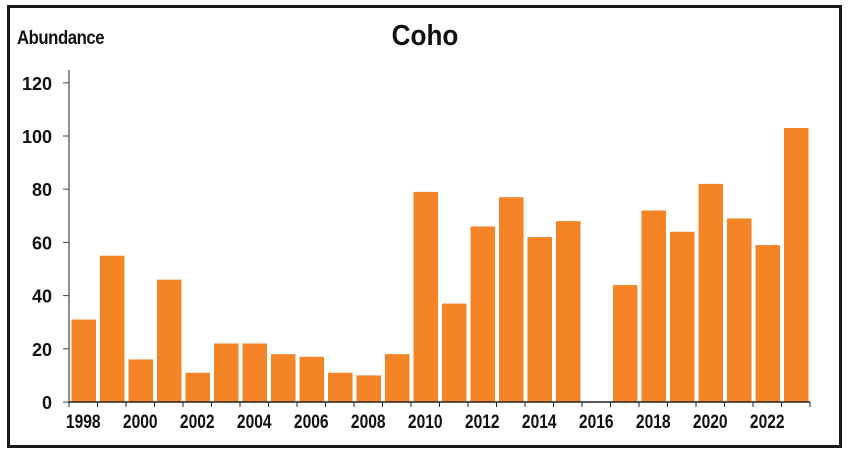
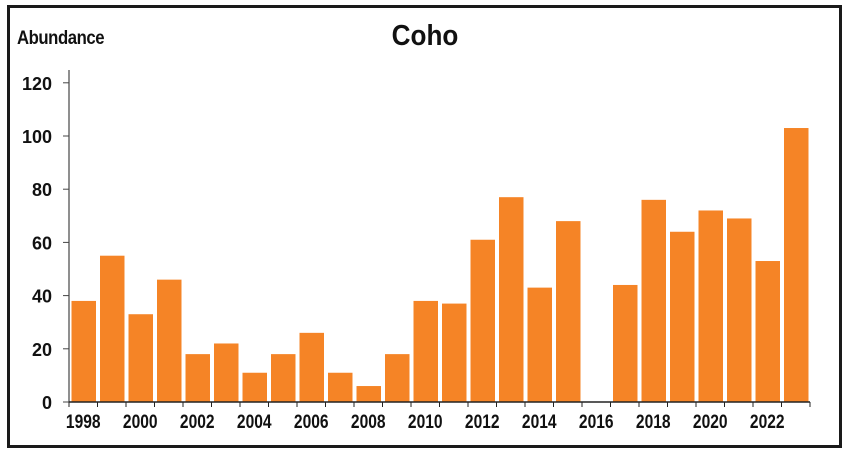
1998: 31 -> 38
2000: 16 -> 33
2002: 11 -> 18
2004: 22 -> 11
2006: 17 -> 26
2008: 10 -> 6
2010: 79 -> 38
2012: 66 -> 61
2014: 62 -> 43
2018: 72 -> 76
2020: 82 -> 72
2022: 59 -> 53
